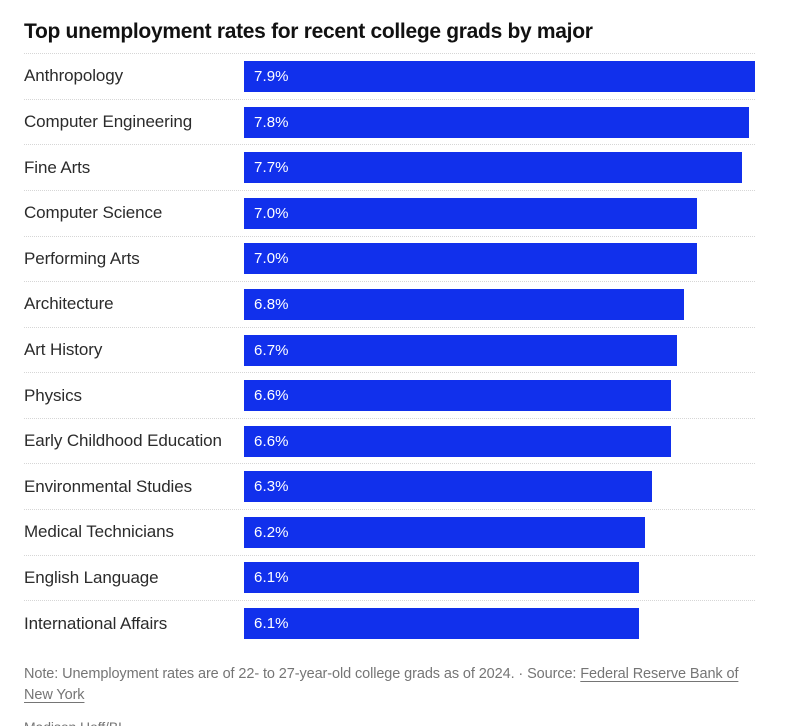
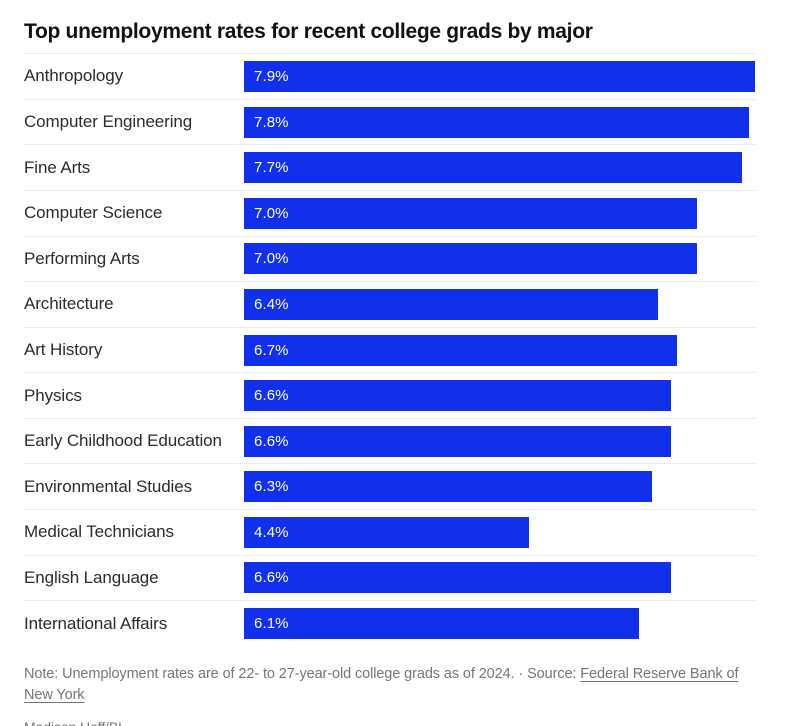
Architecture: 6.8% -> 6.4%
Medical Technicians: 6.2% -> 4.4%
English Language: 6.1% -> 6.6%
